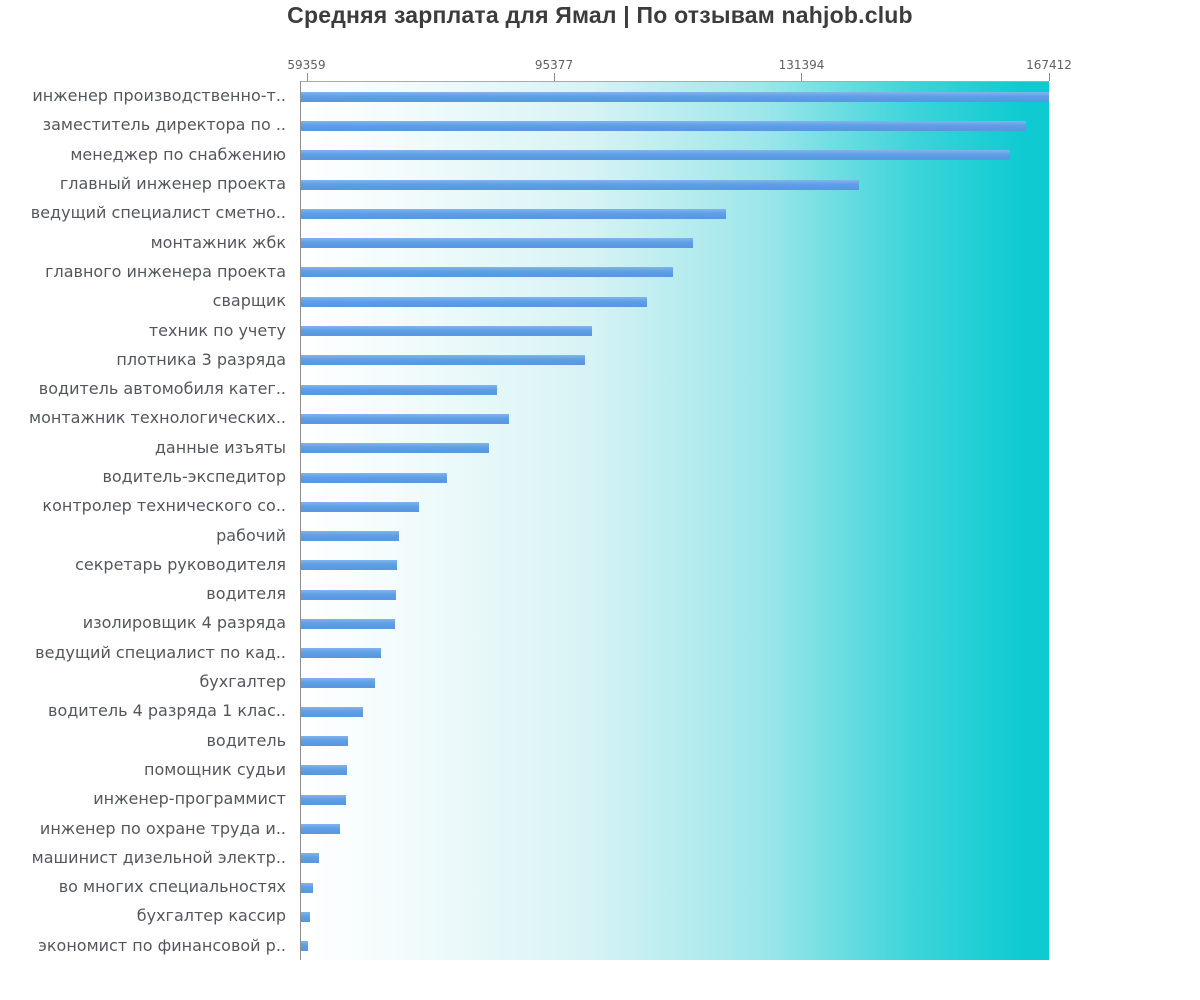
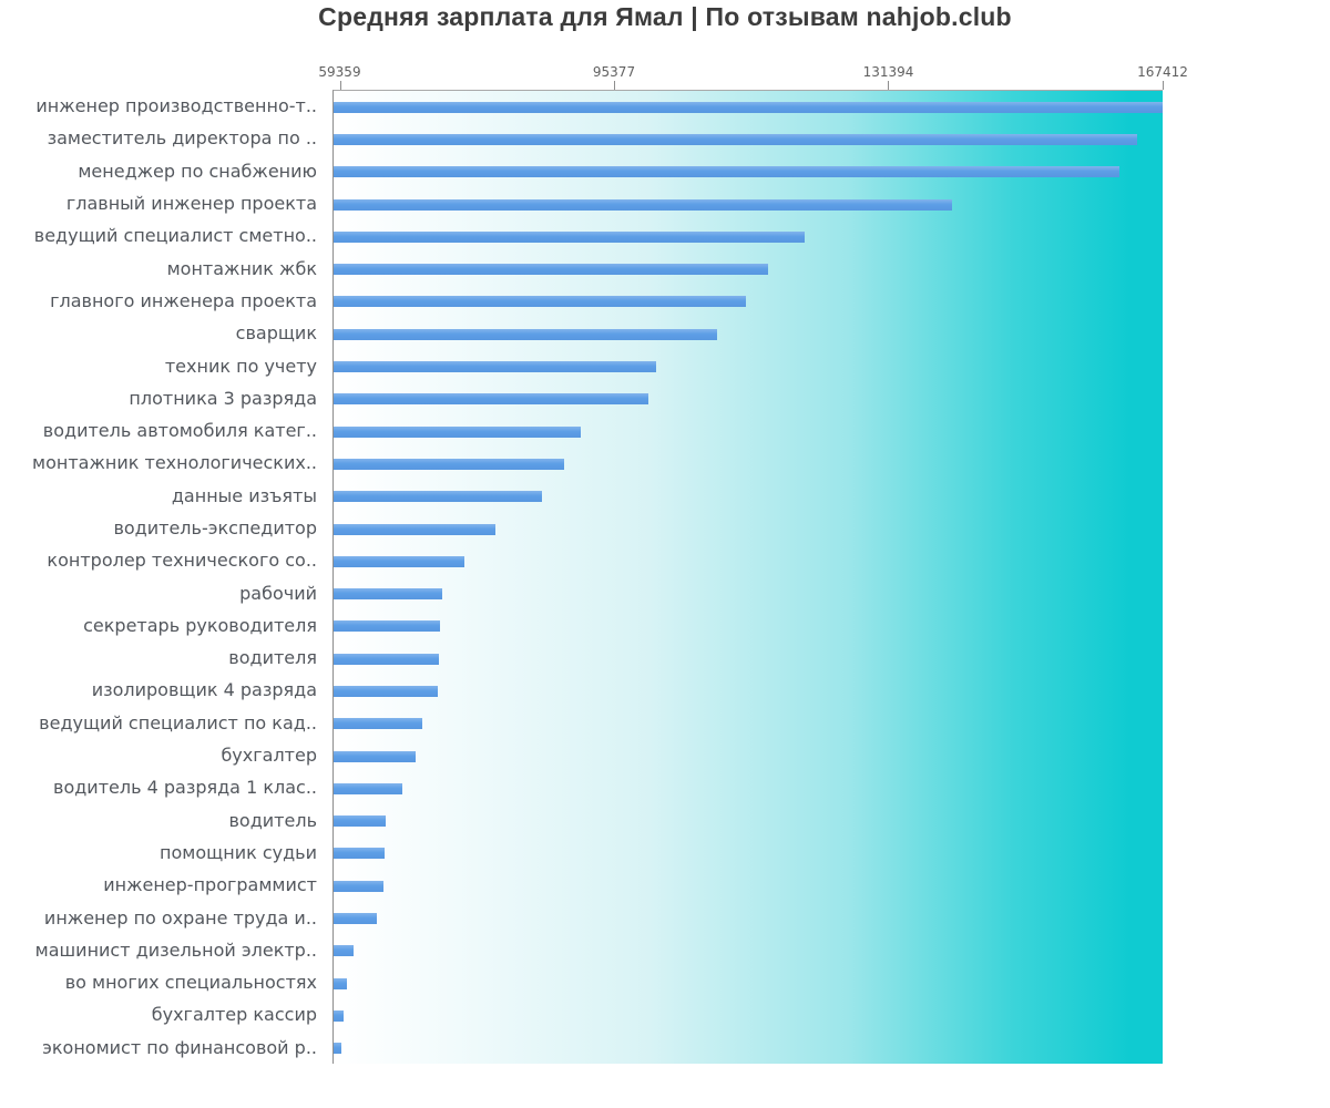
водитель автомобиля катег..: 87000 -> 91000
